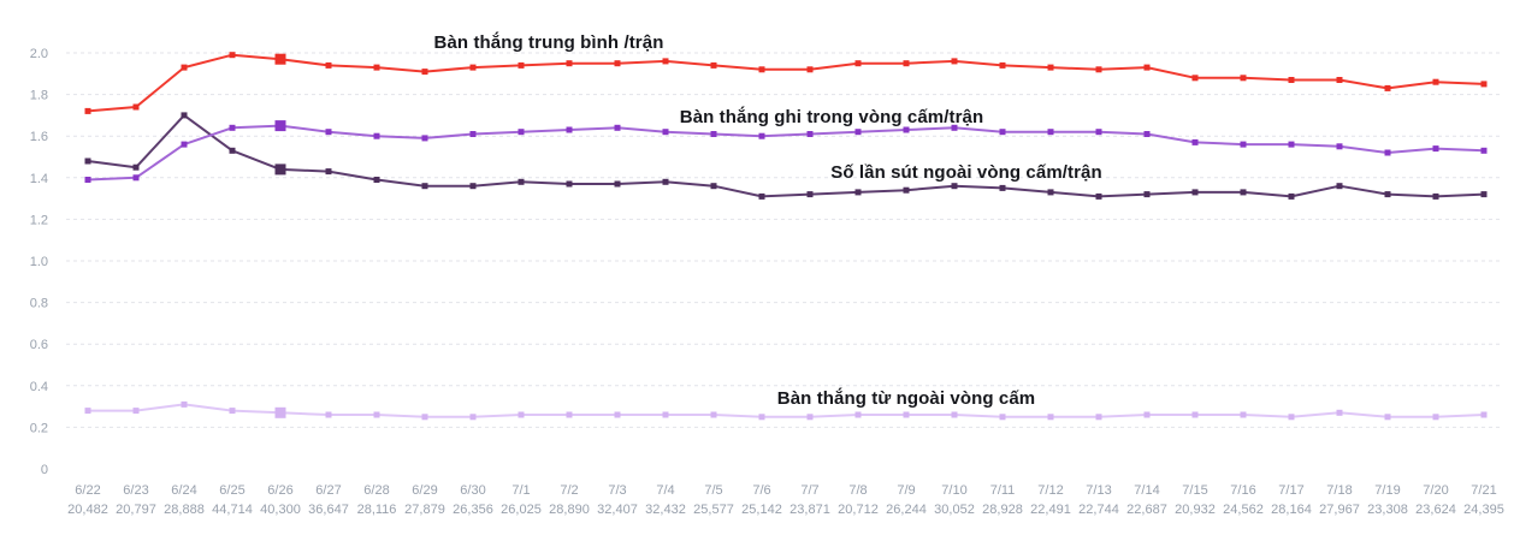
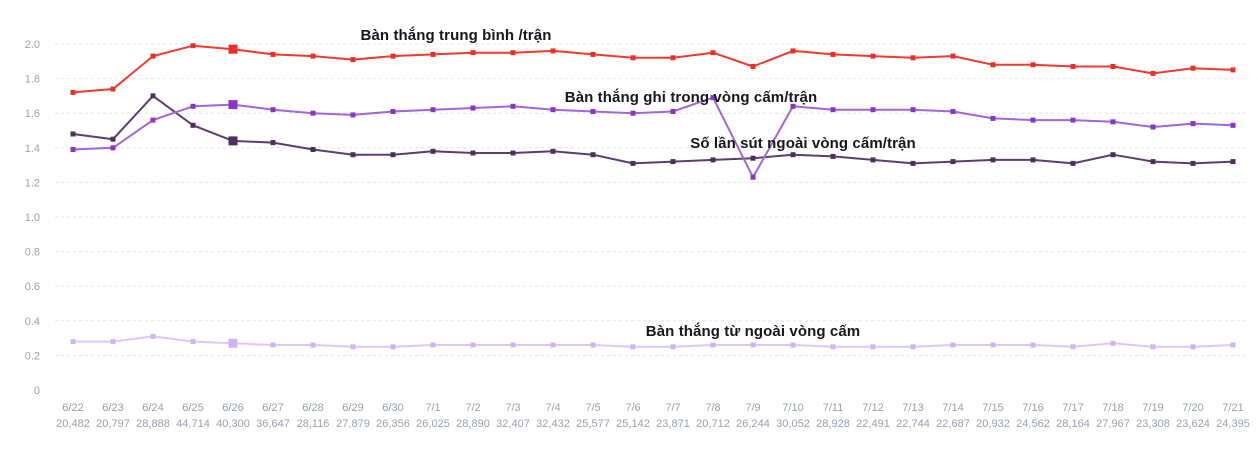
Bàn thắng ghi trong vòng cấm/trận/7/8: 1.62 -> 1.69
Bàn thắng trung bình /trận/7/9: 1.95 -> 1.87
Bàn thắng ghi trong vòng cấm/trận/7/9: 1.63 -> 1.23
